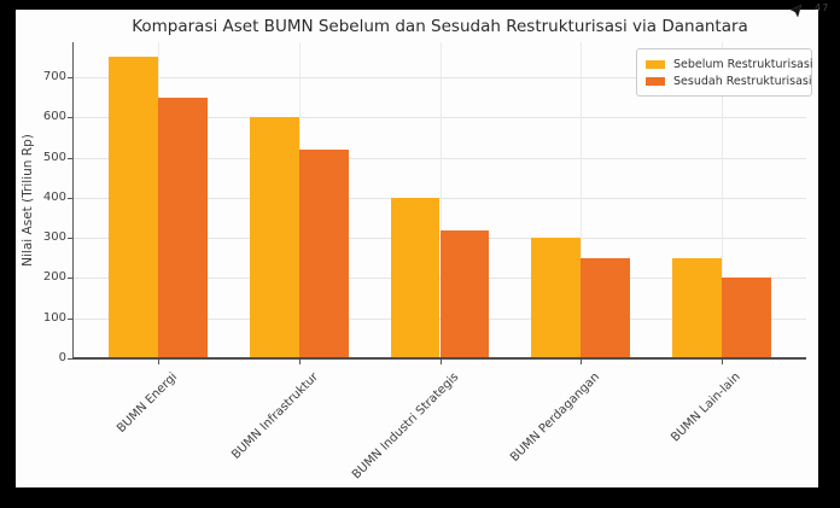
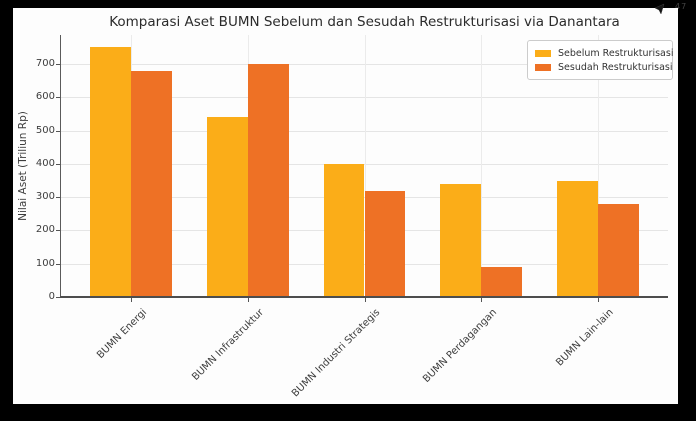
Sesudah Restrukturisasi/BUMN Energi: 650 -> 680
Sebelum Restrukturisasi/BUMN Infrastruktur: 600 -> 540
Sesudah Restrukturisasi/BUMN Infrastruktur: 520 -> 700
Sebelum Restrukturisasi/BUMN Perdagangan: 300 -> 340
Sesudah Restrukturisasi/BUMN Perdagangan: 250 -> 90
Sebelum Restrukturisasi/BUMN Lain-lain: 250 -> 350
Sesudah Restrukturisasi/BUMN Lain-lain: 200 -> 280
